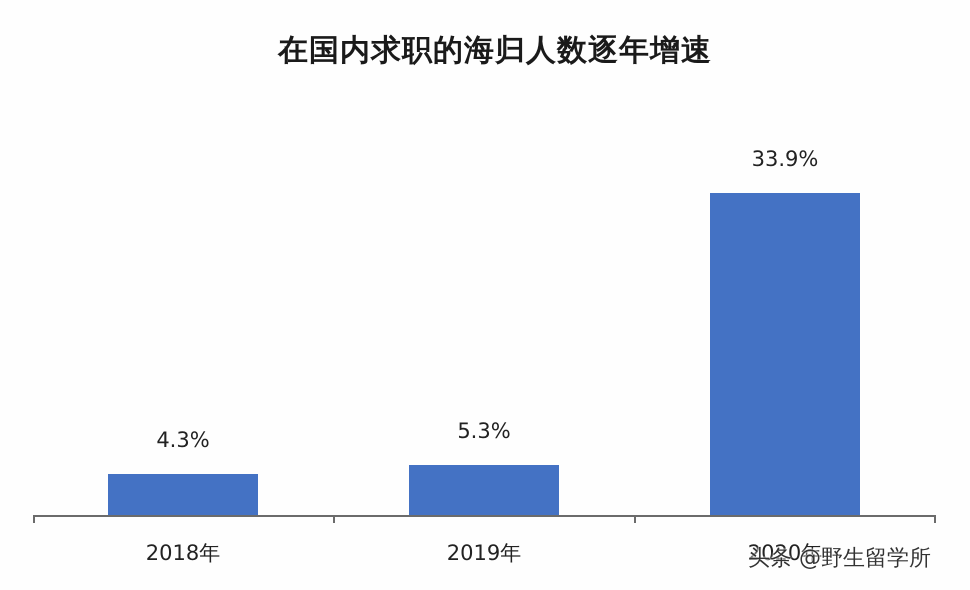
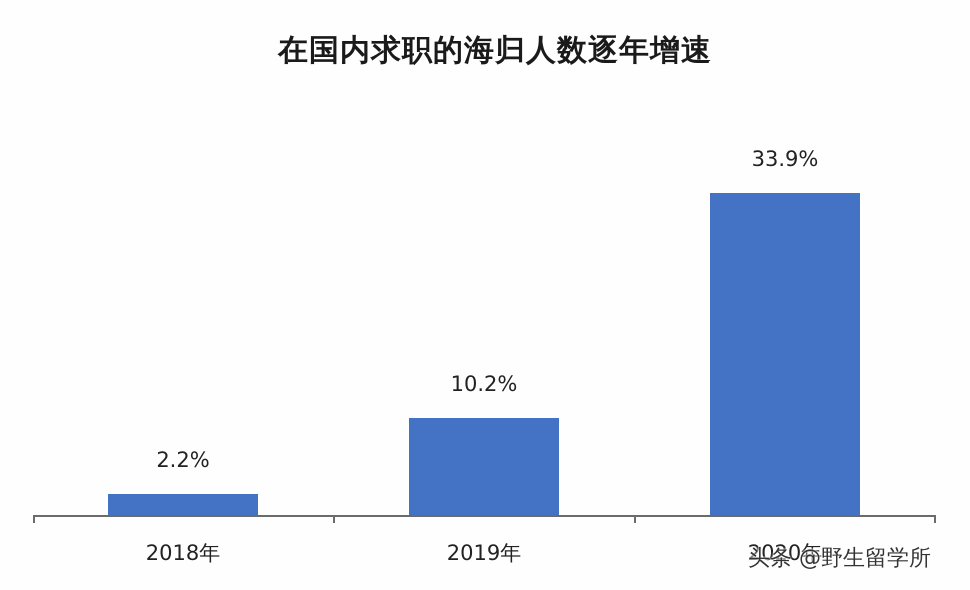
2018年: 4.3% -> 2.2%
2019年: 5.3% -> 10.2%
